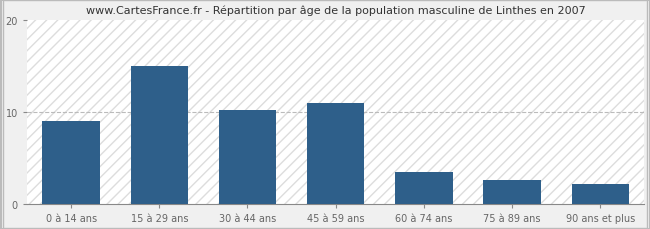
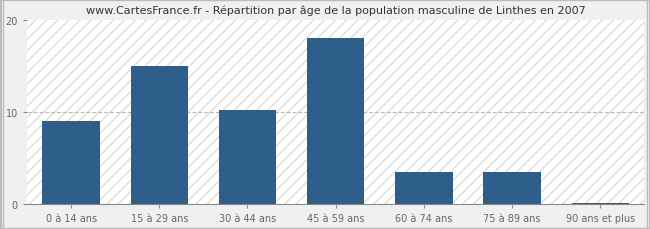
45 à 59 ans: 11.0 -> 18.0
75 à 89 ans: 2.6 -> 3.5
90 ans et plus: 2.2 -> 0.2
